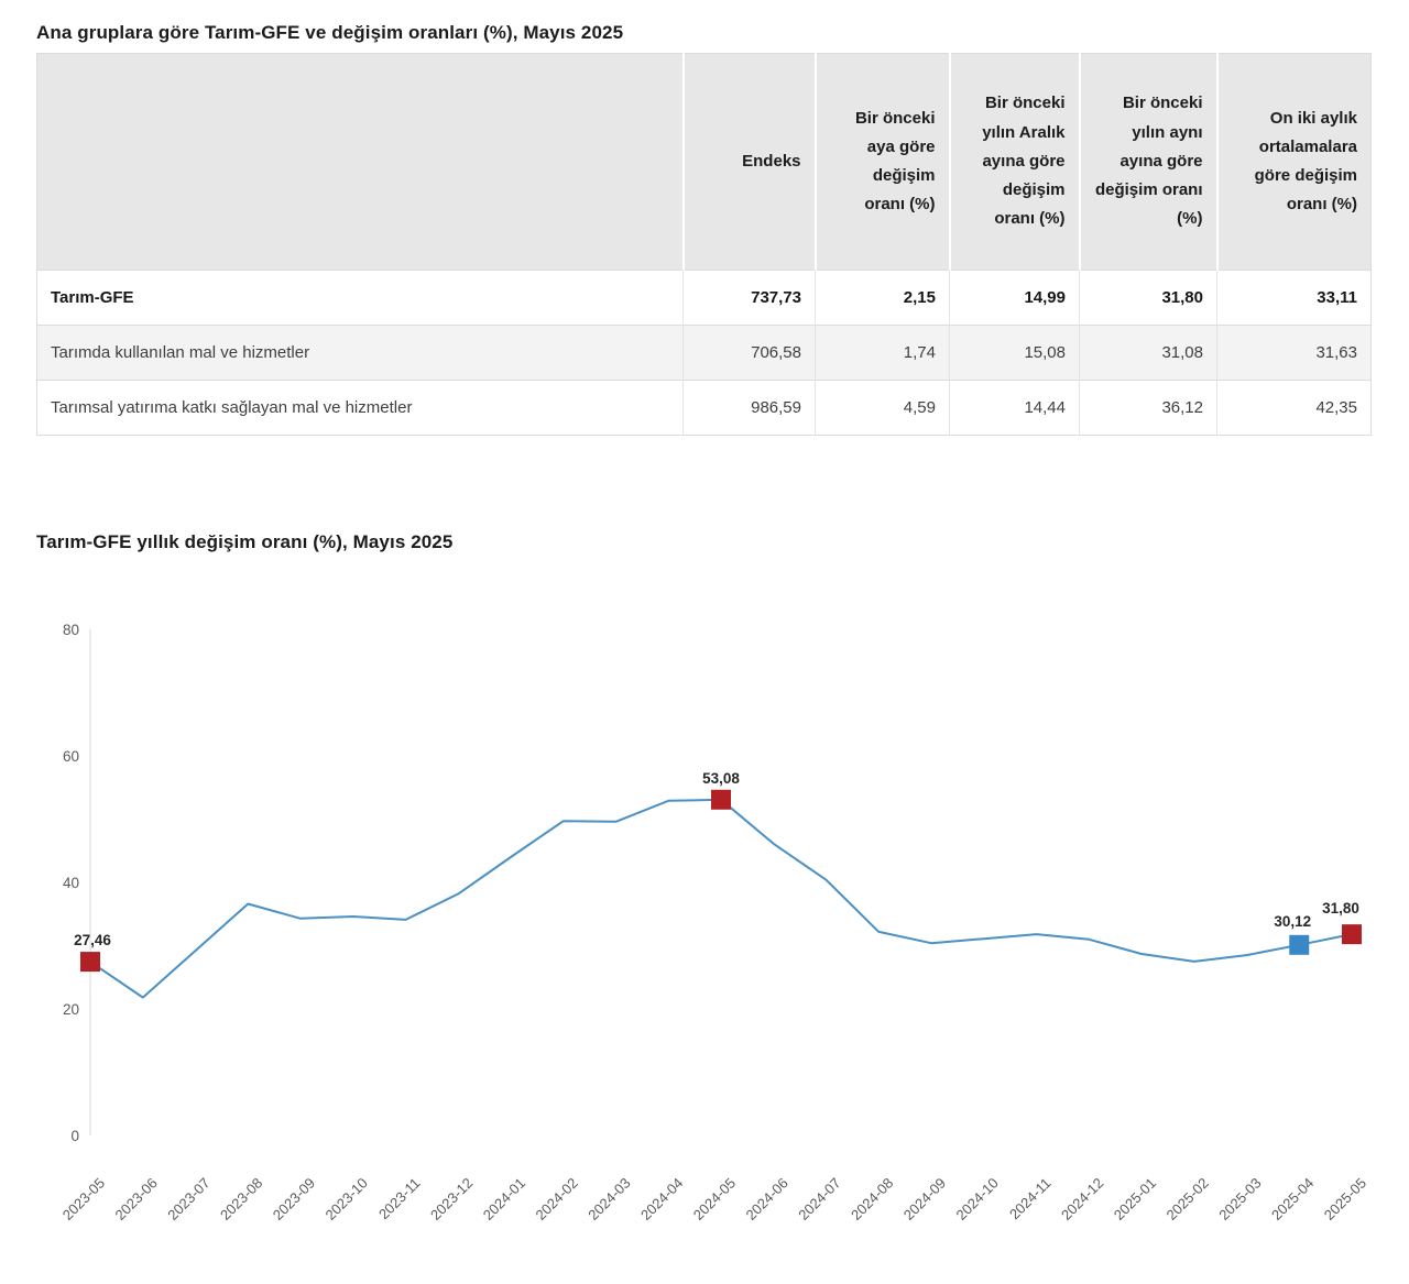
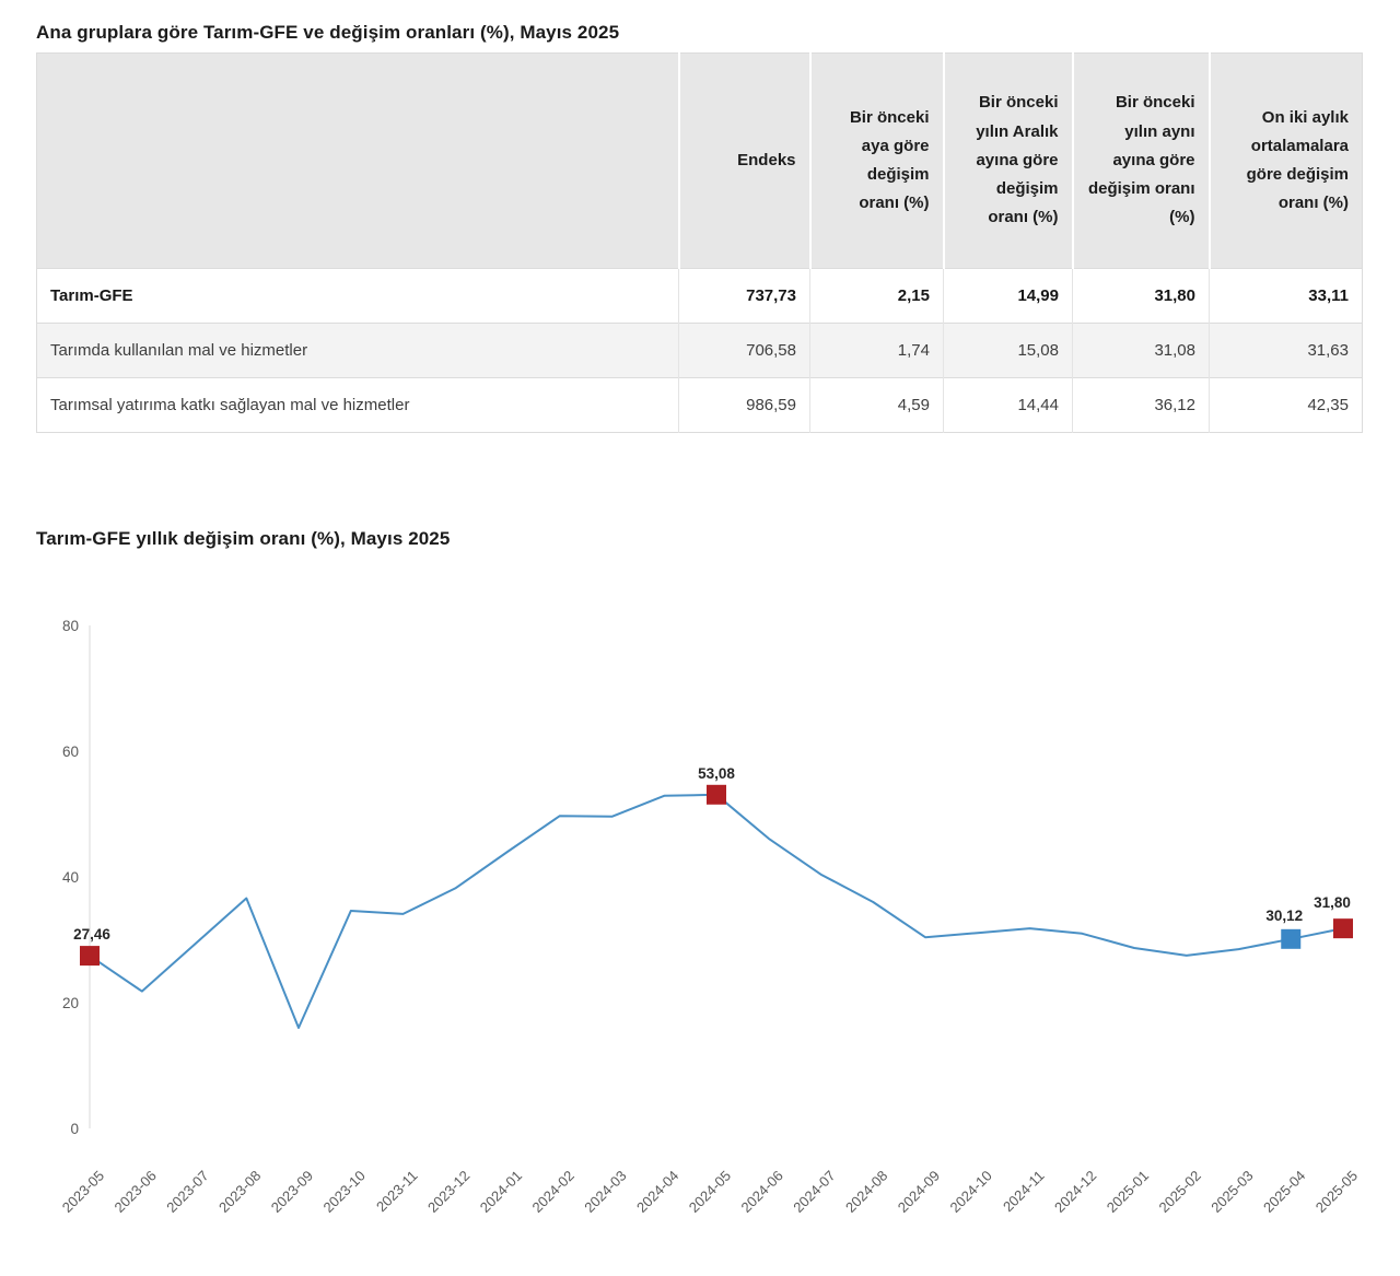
2023-09: 34 -> 16
2024-08: 32 -> 36
